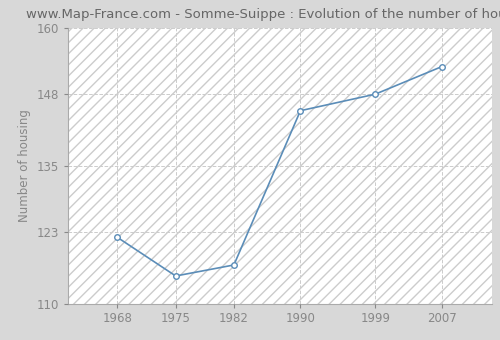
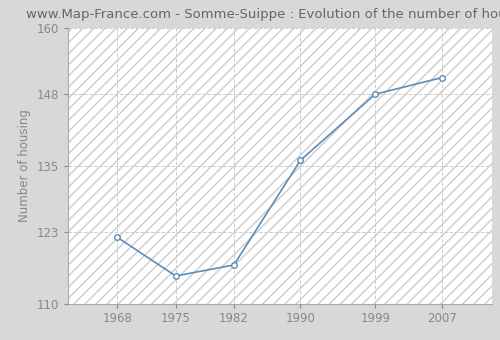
1990: 145 -> 136
2007: 153 -> 151
